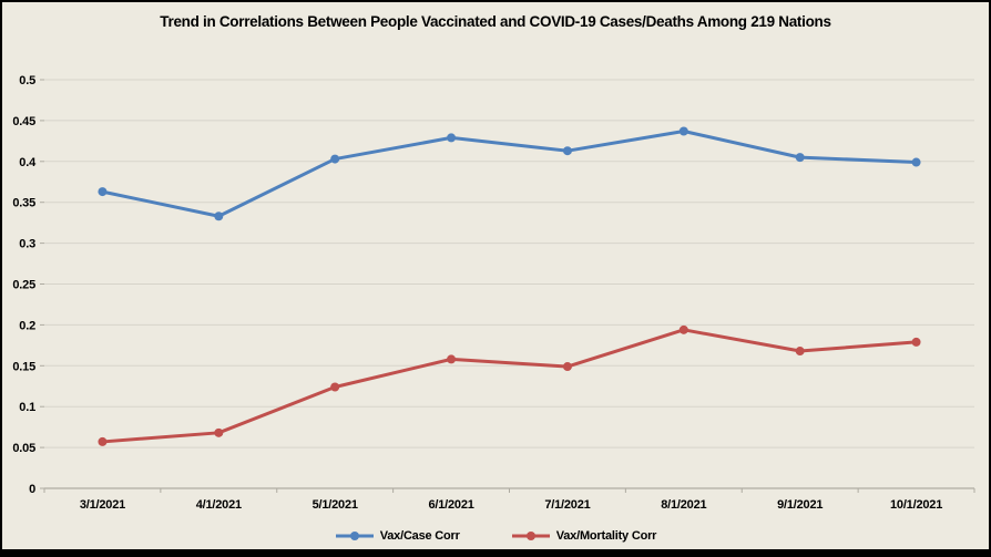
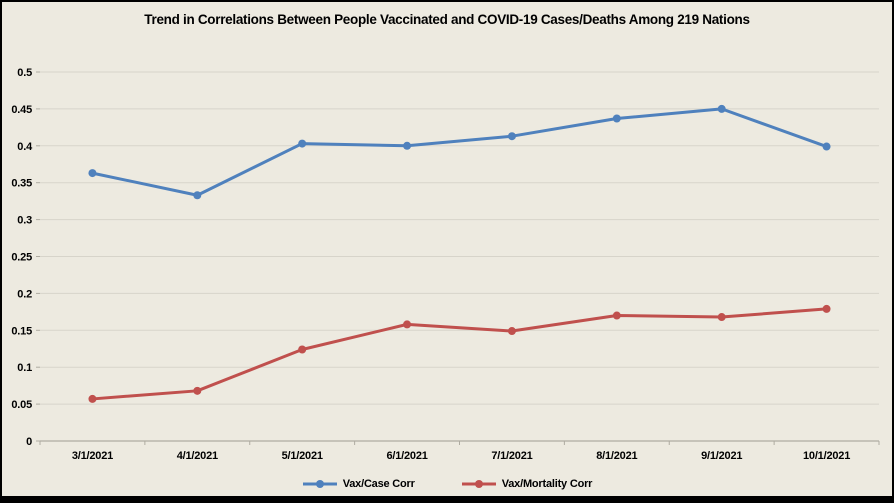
Vax/Case Corr/6/1/2021: 0.43 -> 0.40
Vax/Mortality Corr/8/1/2021: 0.19 -> 0.17
Vax/Case Corr/9/1/2021: 0.41 -> 0.45
